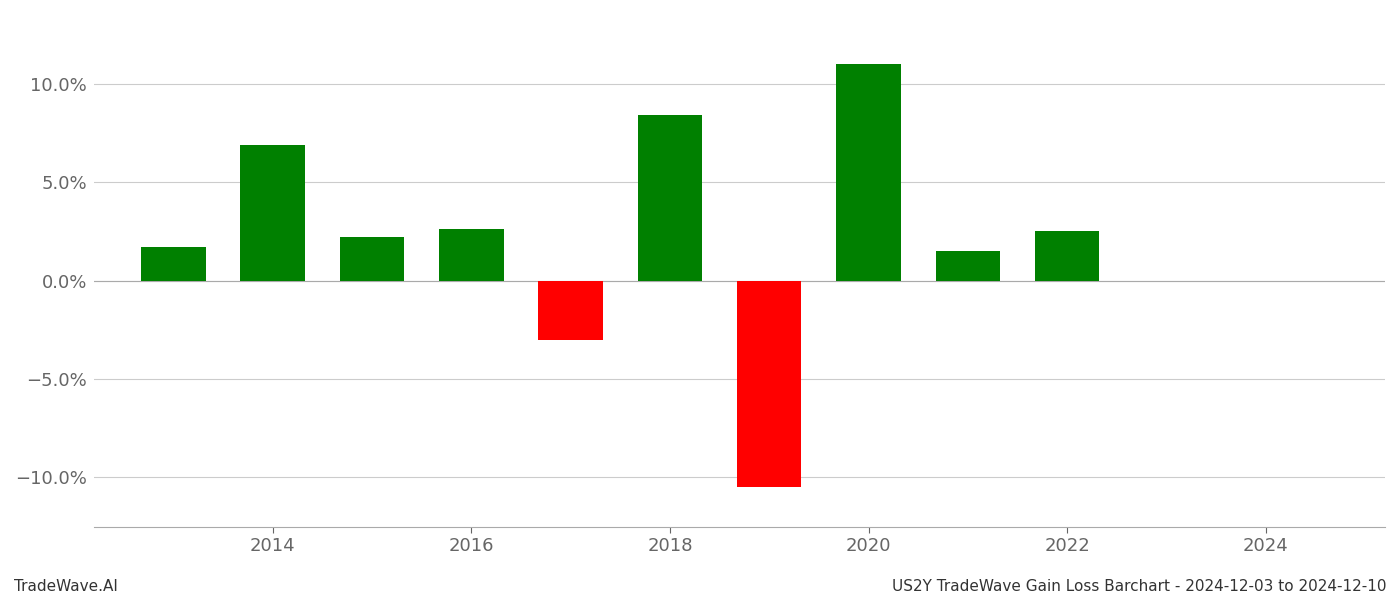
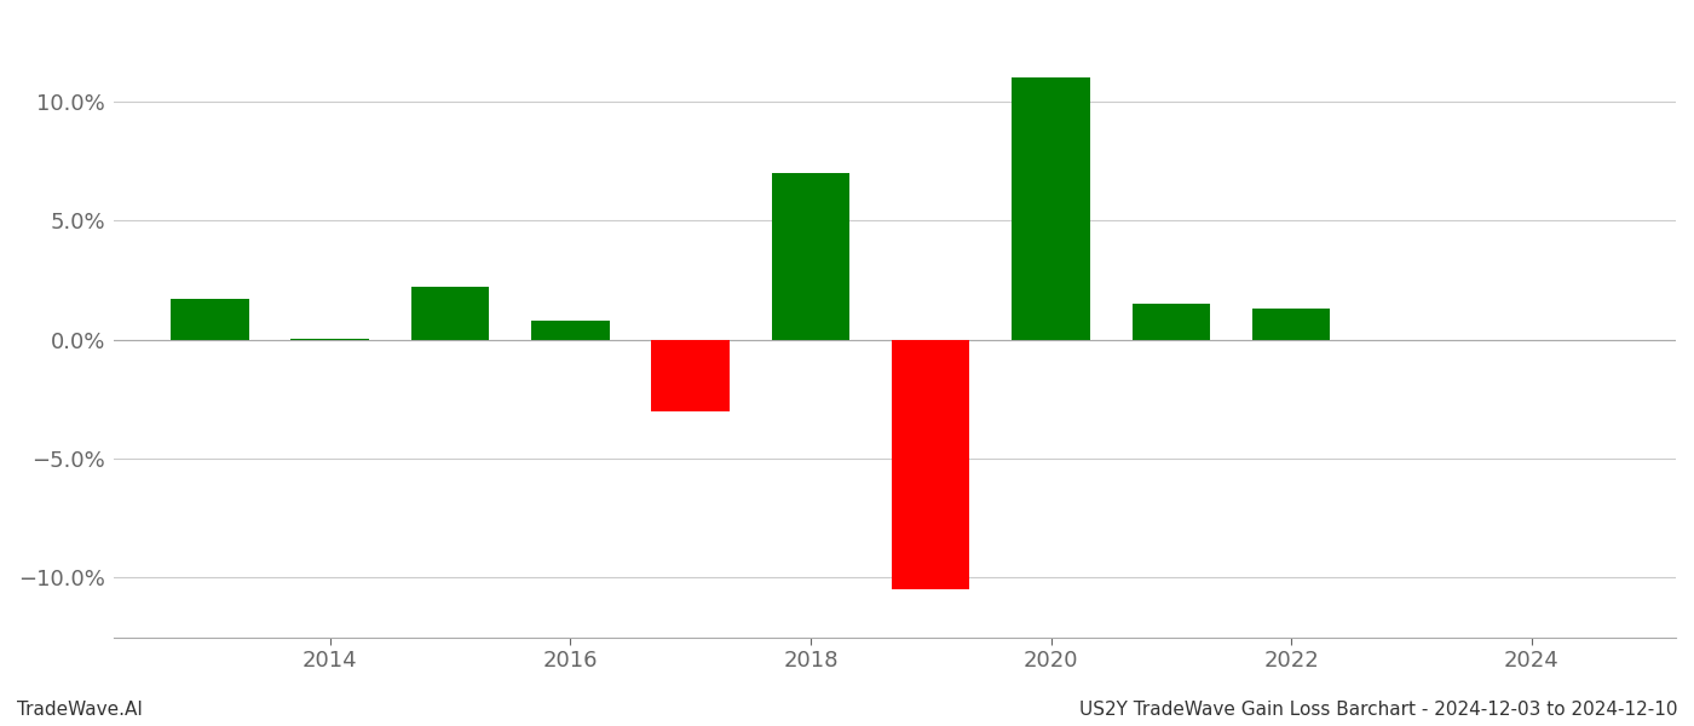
2014: 6.9% -> 0.1%
2016: 2.6% -> 0.8%
2018: 8.4% -> 7.0%
2022: 2.5% -> 1.3%
